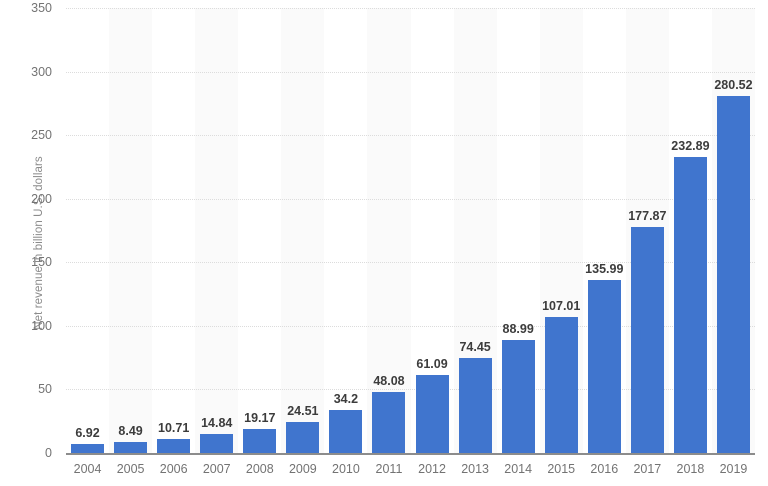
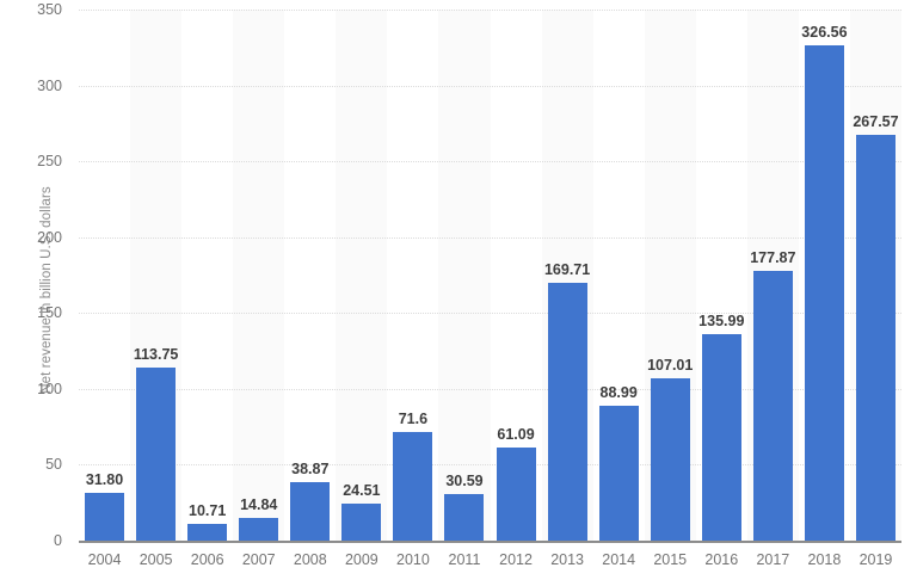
2004: 6.92 -> 31.80
2005: 8.49 -> 113.75
2008: 19.17 -> 38.87
2010: 34.2 -> 71.6
2011: 48.08 -> 30.59
2013: 74.45 -> 169.71
2018: 232.89 -> 326.56
2019: 280.52 -> 267.57
